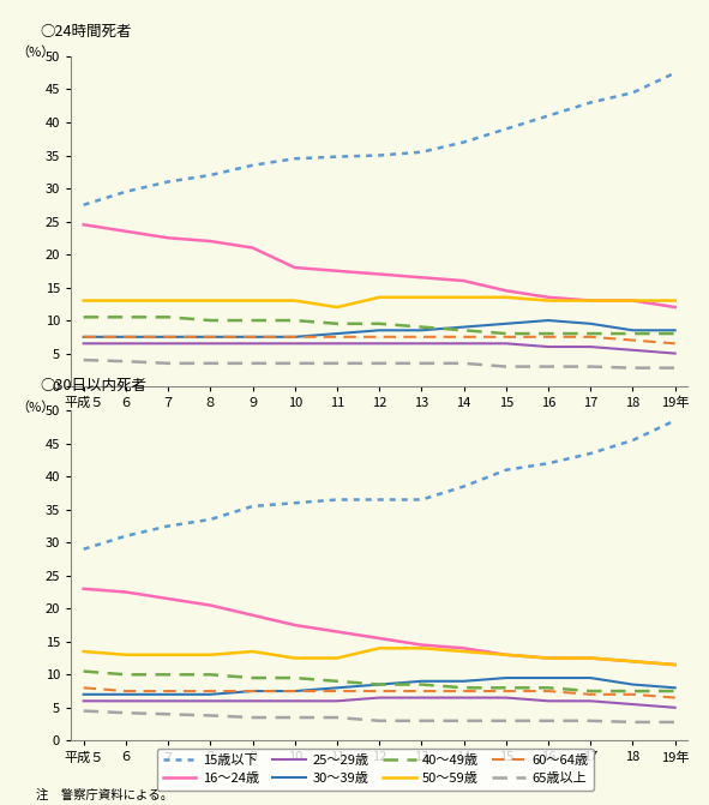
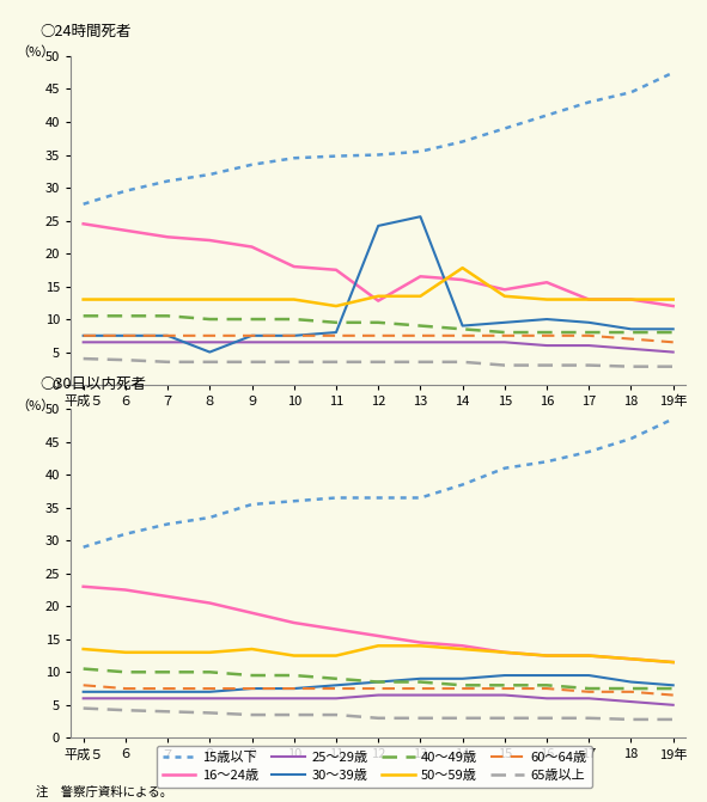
30〜39歳/８: 7.5 -> 5.0
16〜24歳/12: 17.0 -> 12.8
30〜39歳/12: 8.5 -> 24.2
30〜39歳/13: 8.5 -> 25.6
50〜59歳/14: 13.5 -> 17.8
16〜24歳/16: 13.5 -> 15.6
